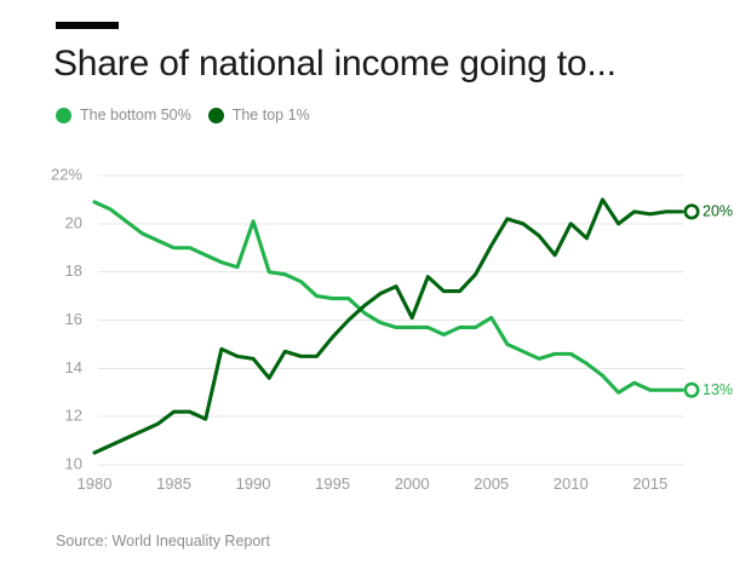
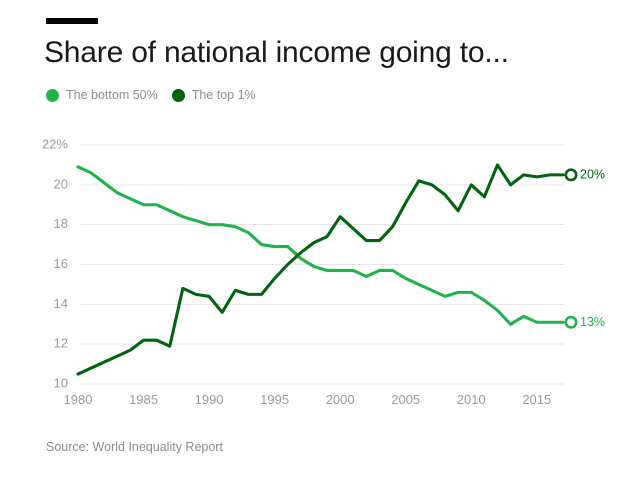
The bottom 50%/1990: 20.1% -> 18.0%
The top 1%/2000: 16.1% -> 18.4%
The bottom 50%/2005: 16.1% -> 15.3%
